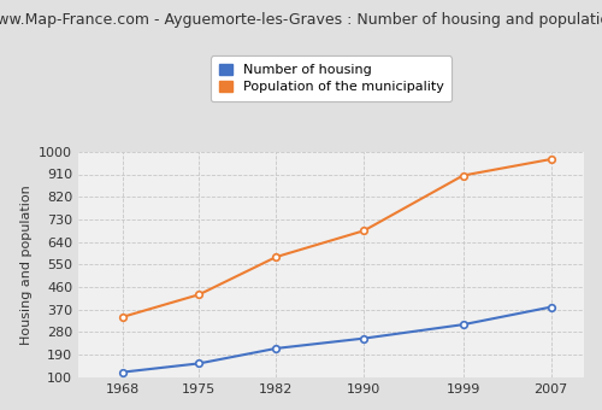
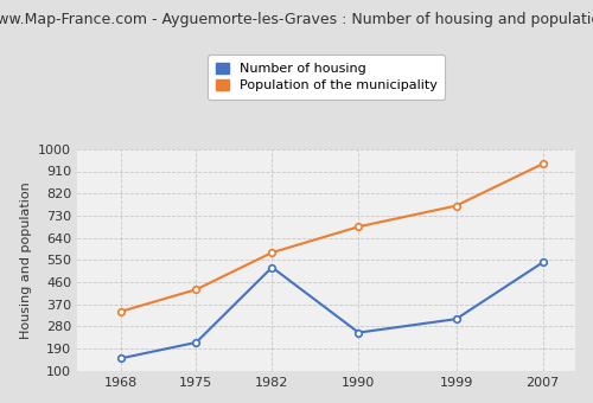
Number of housing/1968: 120 -> 150
Number of housing/1975: 155 -> 215
Number of housing/1982: 215 -> 520
Population of the municipality/1999: 905 -> 770
Number of housing/2007: 380 -> 540
Population of the municipality/2007: 970 -> 940
